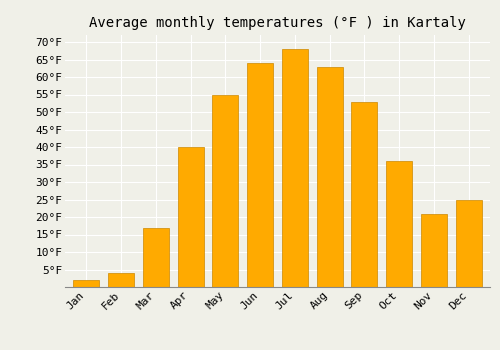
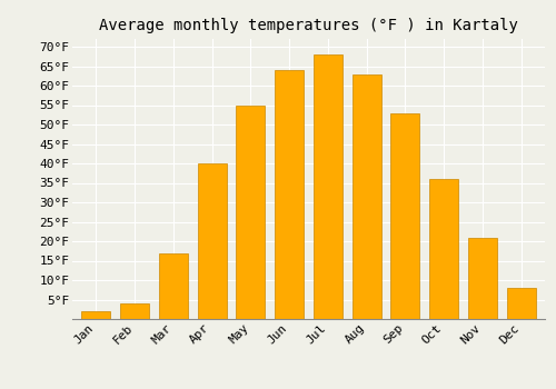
Dec: 25°F -> 8°F
